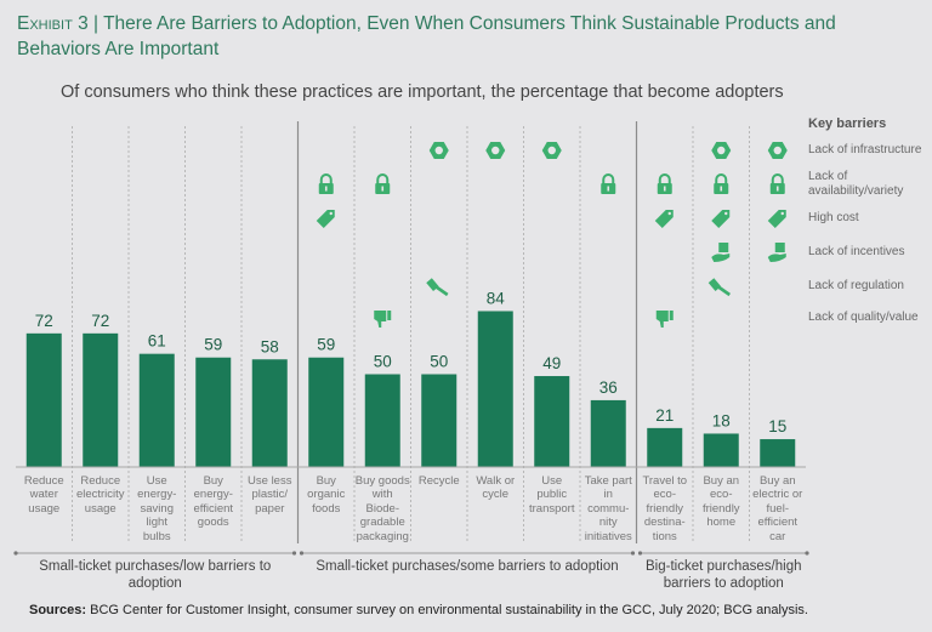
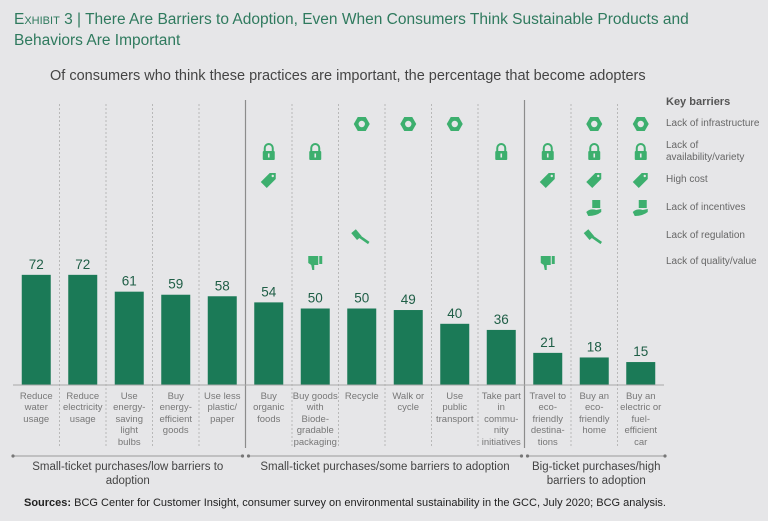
Buy organic foods: 59 -> 54
Walk or cycle: 84 -> 49
Use public transport: 49 -> 40
